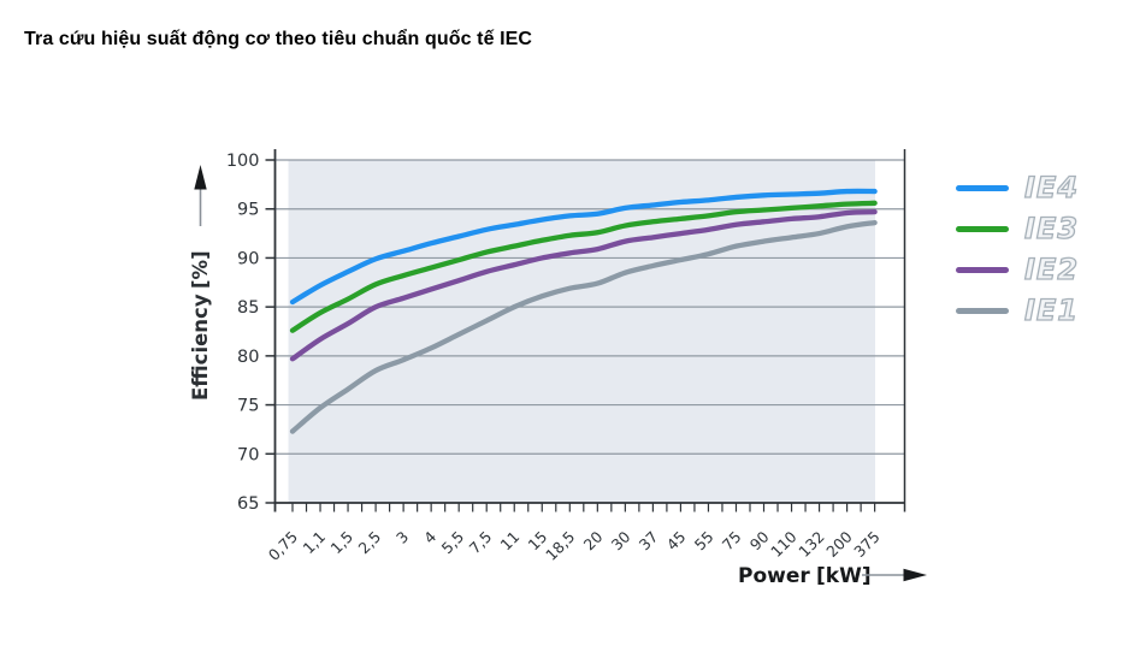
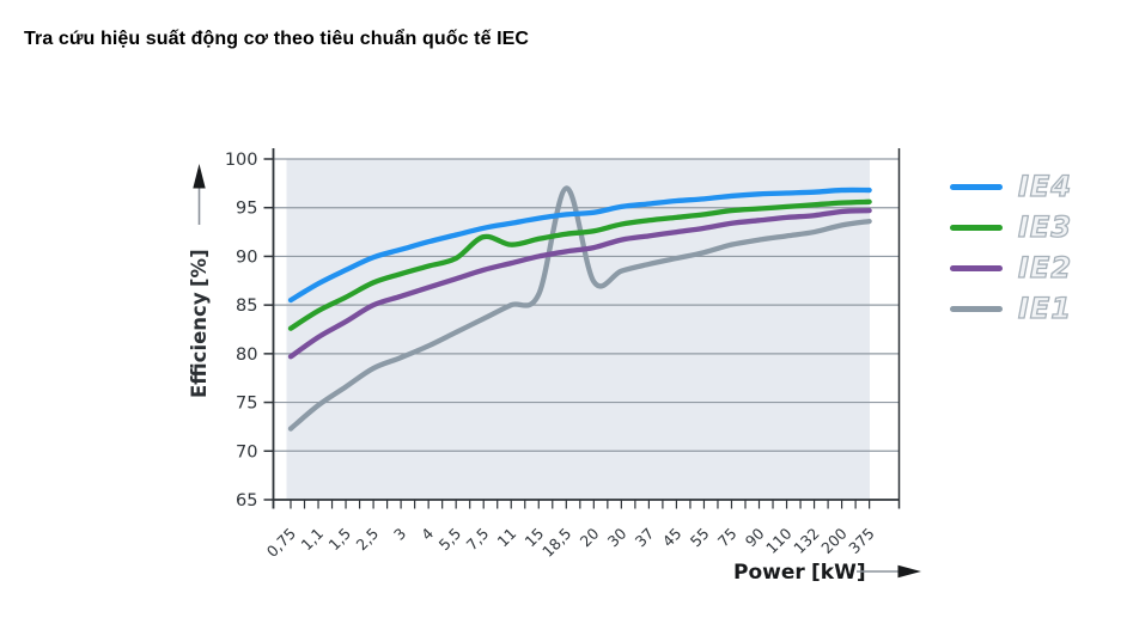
IE3/7,5: 91 -> 92
IE1/18,5: 87 -> 97
